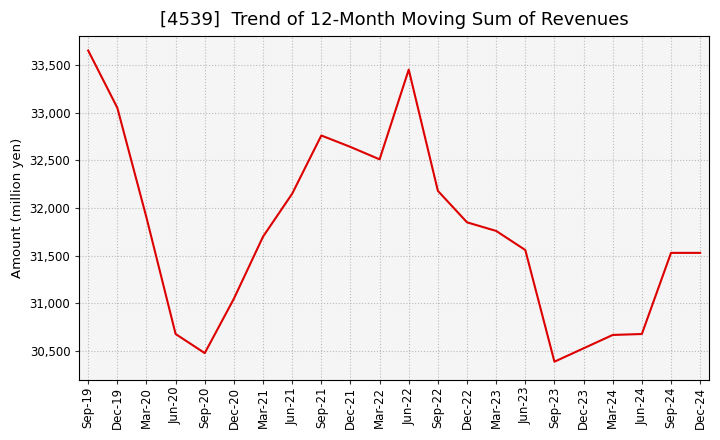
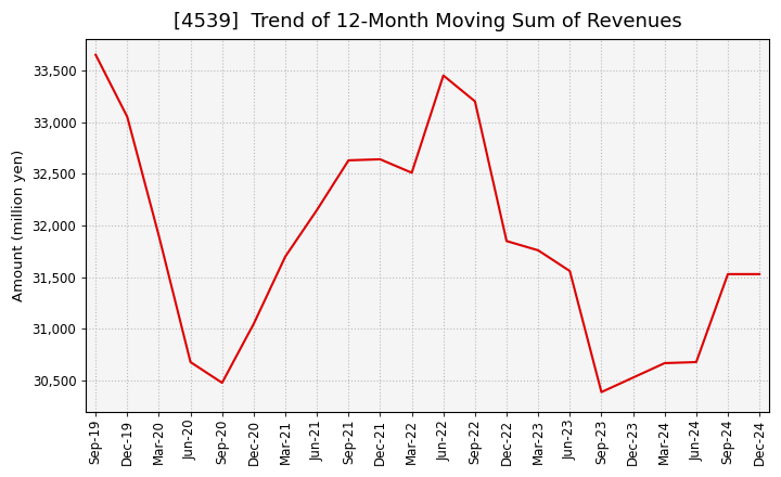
Sep-21: 32,760 -> 32,630
Sep-22: 32,180 -> 33,200
